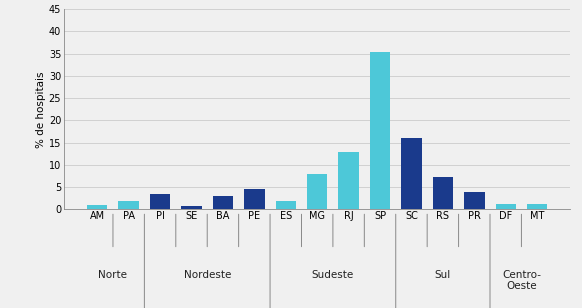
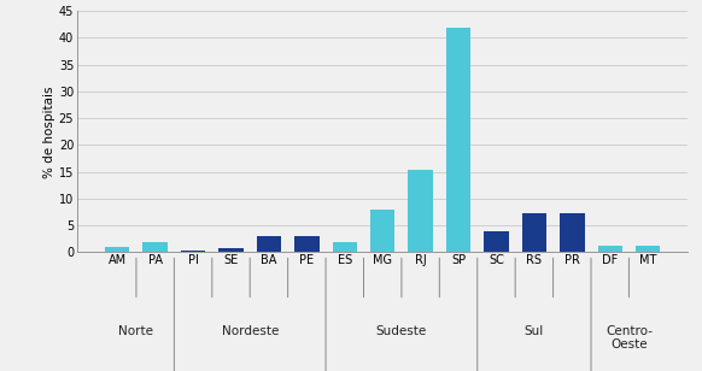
PI: 3.5 -> 0.4
PE: 4.5 -> 3.0
RJ: 13.0 -> 15.3
SP: 35.5 -> 42.0
SC: 16.0 -> 4.0
PR: 4.0 -> 7.2
